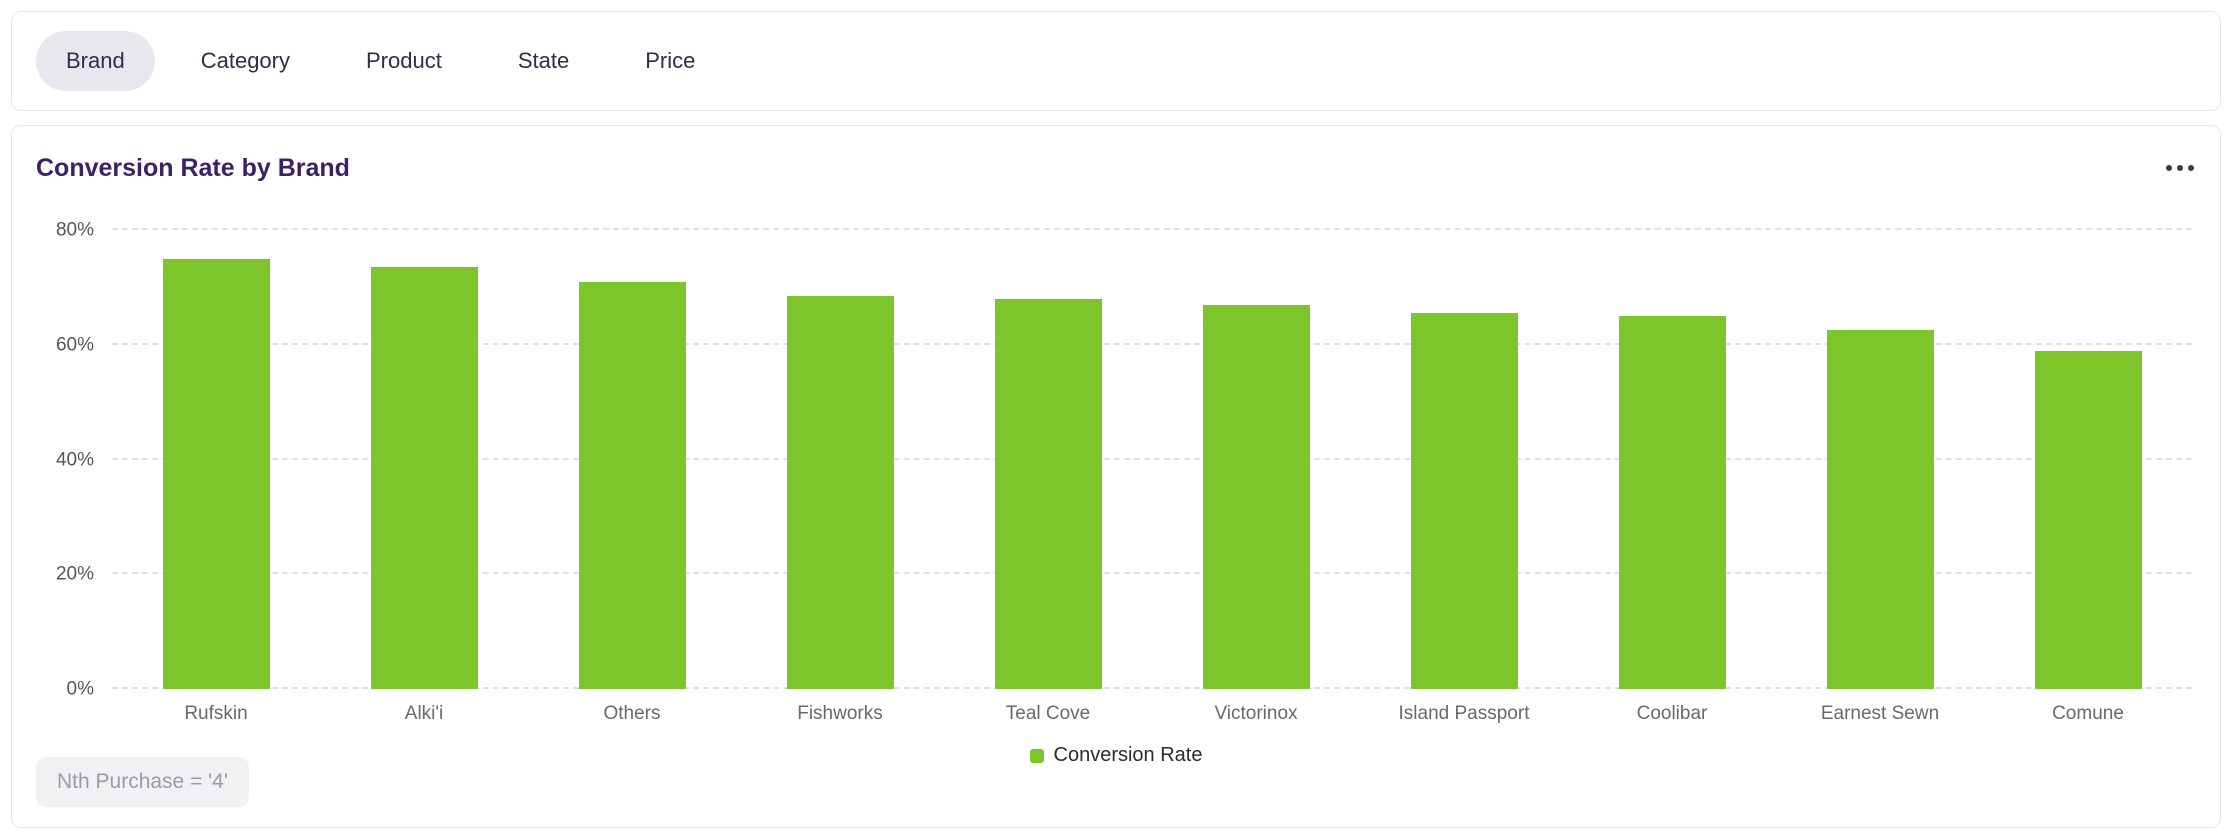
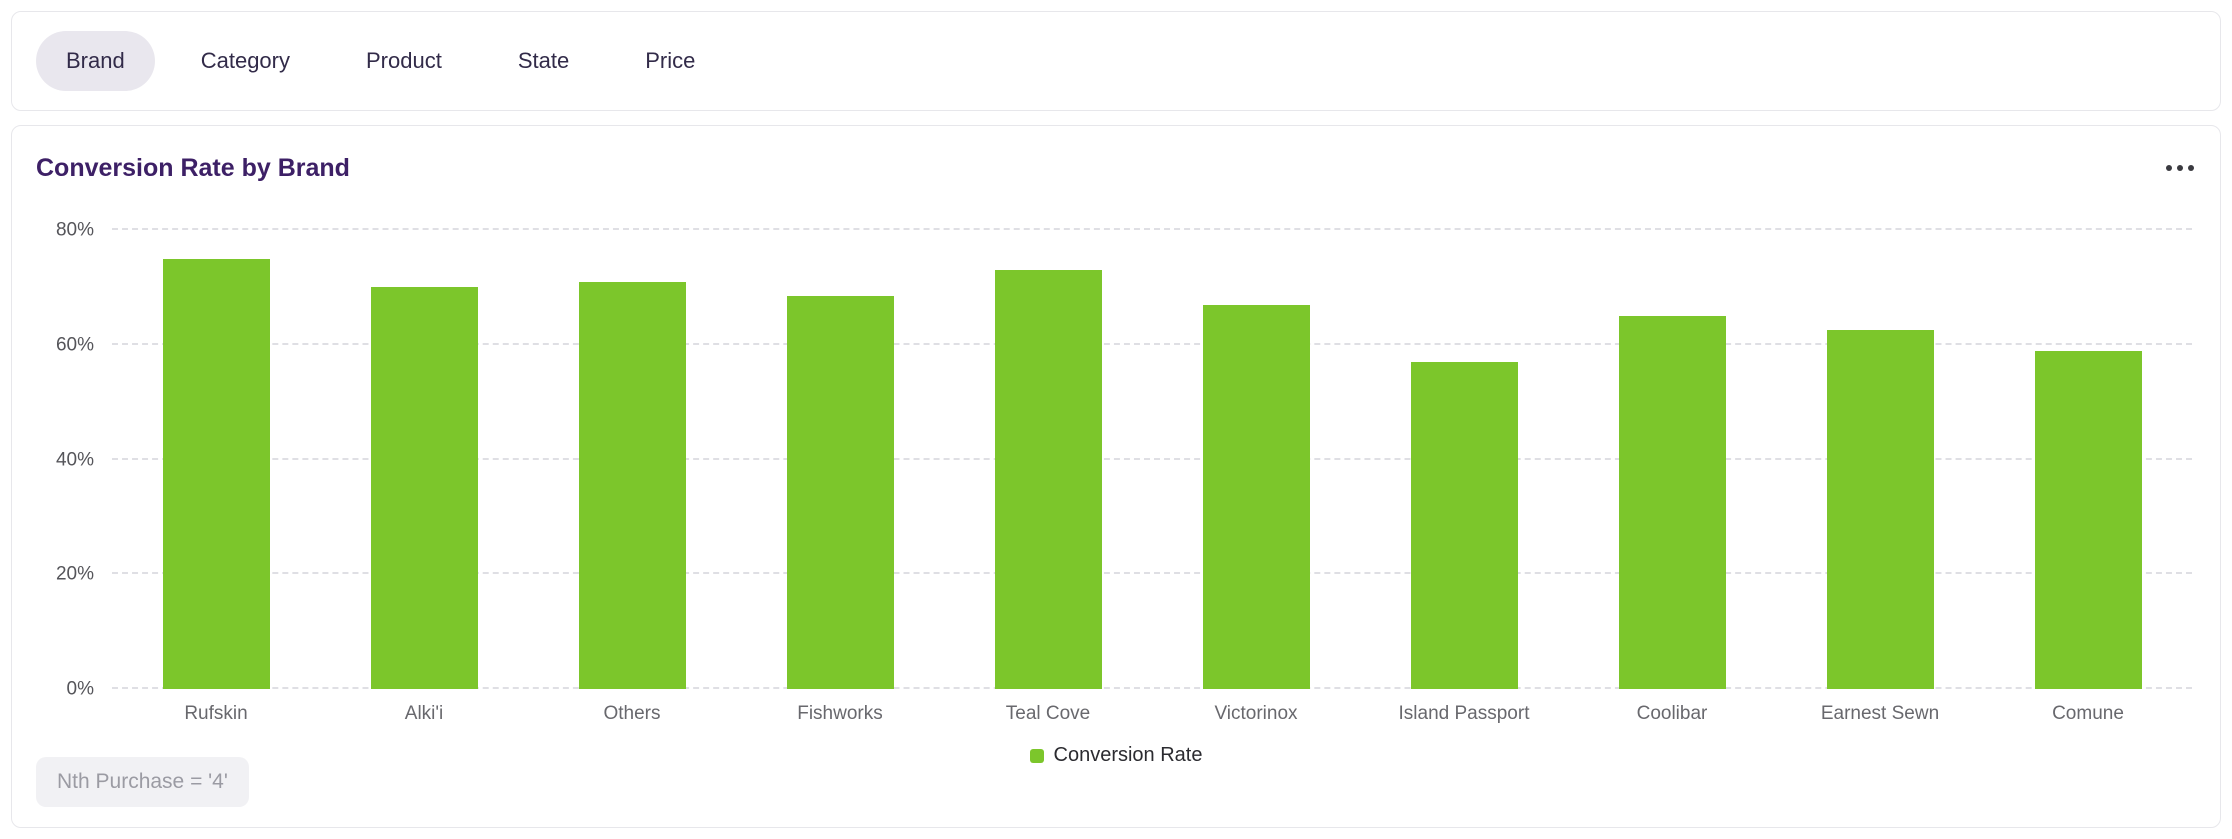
Alki'i: 74% -> 70%
Teal Cove: 68% -> 73%
Island Passport: 66% -> 57%
